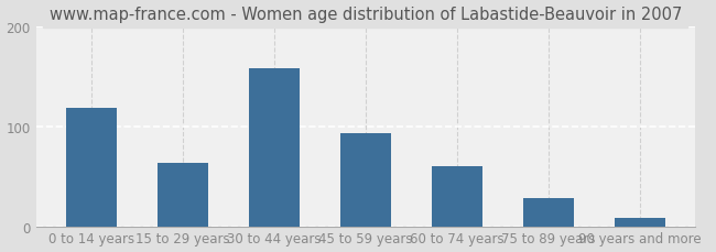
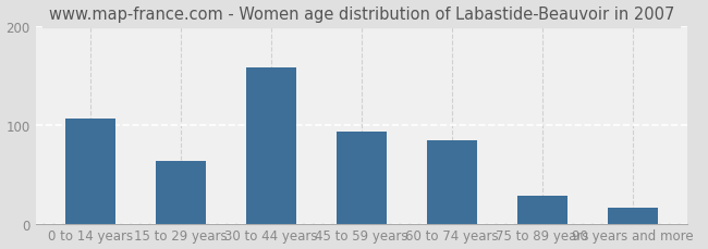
0 to 14 years: 118 -> 106
60 to 74 years: 60 -> 84
90 years and more: 8 -> 16
